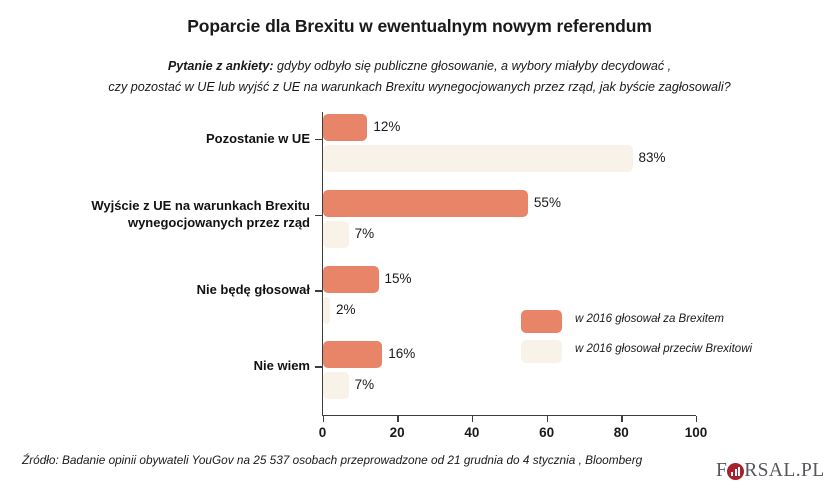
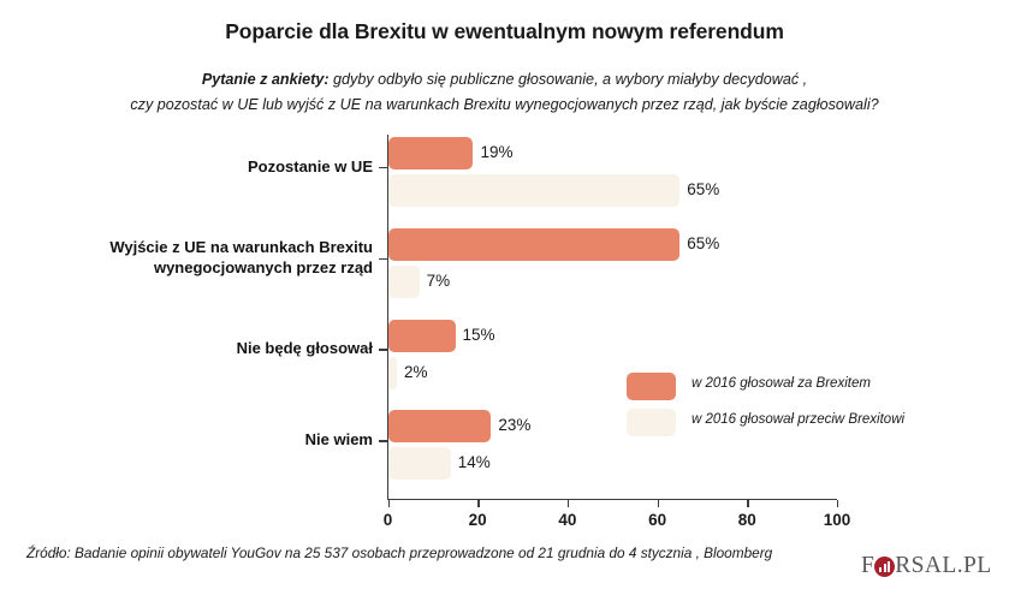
w 2016 głosował za Brexitem/Pozostanie w UE: 12% -> 19%
w 2016 głosował przeciw Brexitowi/Pozostanie w UE: 83% -> 65%
w 2016 głosował za Brexitem/Wyjście z UE na warunkach Brexitu wynegocjowanych przez rząd: 55% -> 65%
w 2016 głosował za Brexitem/Nie wiem: 16% -> 23%
w 2016 głosował przeciw Brexitowi/Nie wiem: 7% -> 14%
